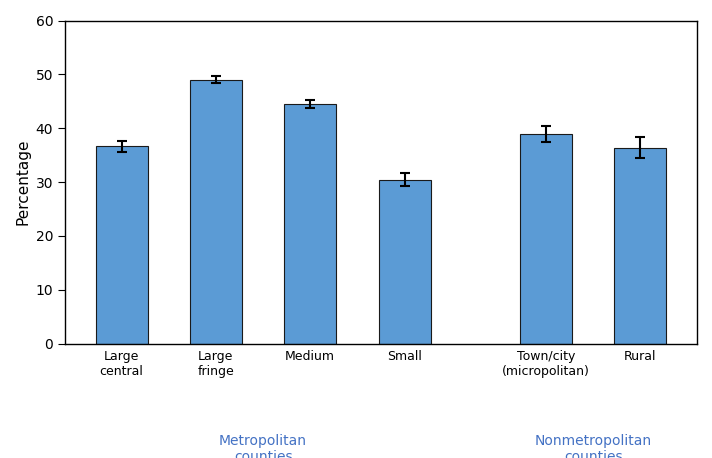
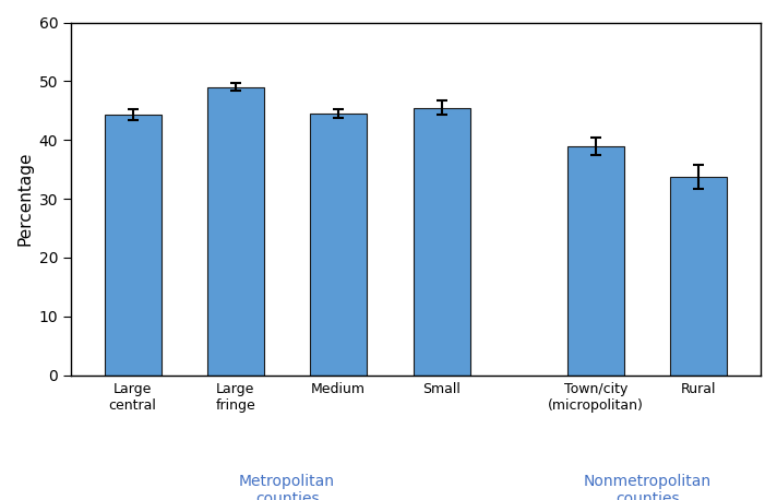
Large central: 36.6 -> 44.3
Small: 30.4 -> 45.5
Rural: 36.4 -> 33.7
